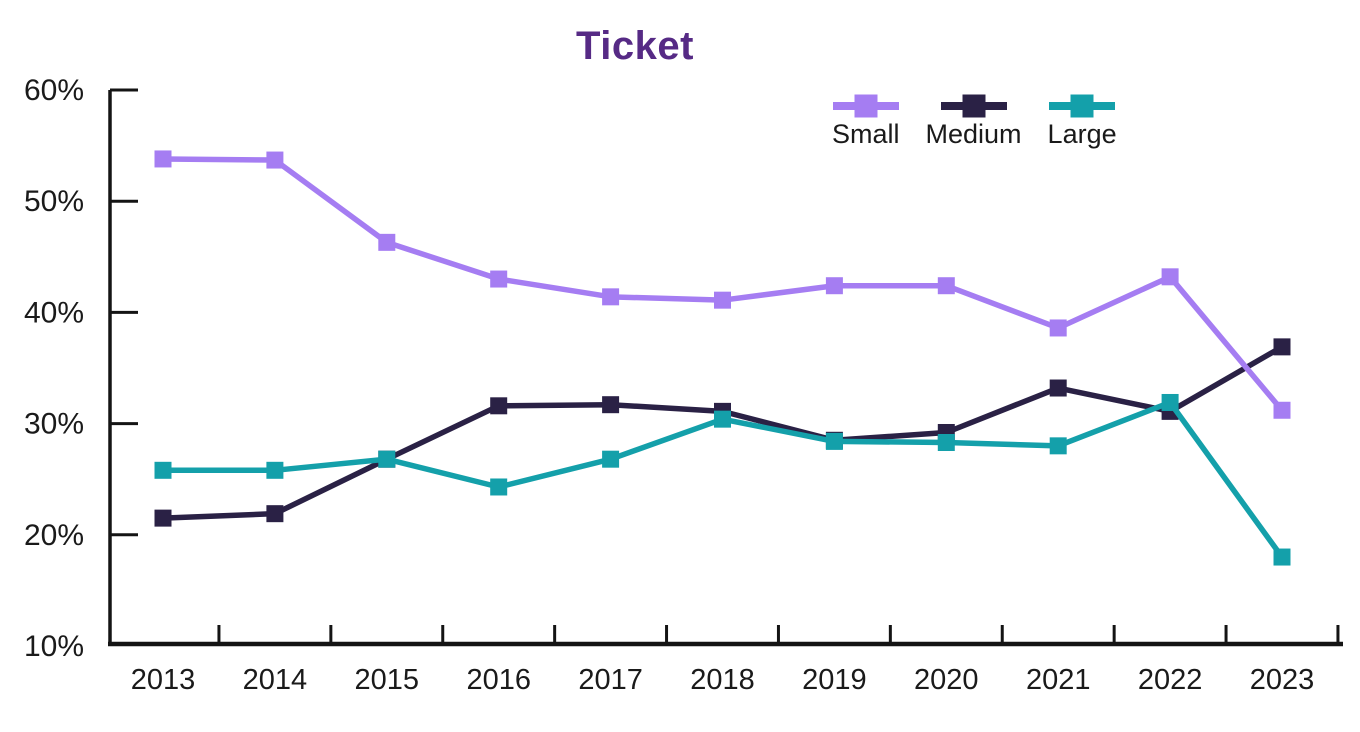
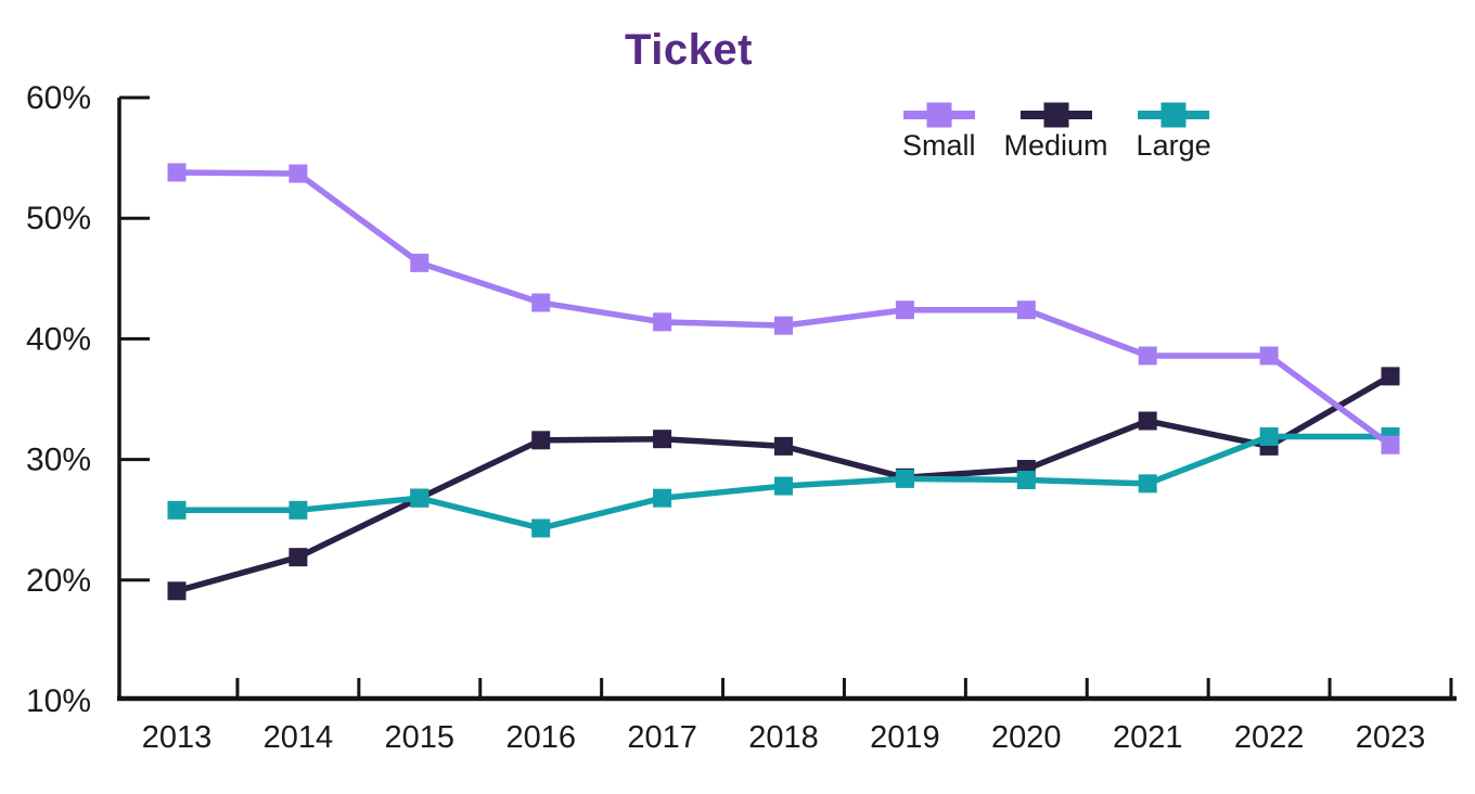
Medium/2013: 21.5% -> 19.1%
Large/2018: 30.4% -> 27.8%
Small/2022: 43.2% -> 38.6%
Large/2023: 18.0% -> 31.9%
